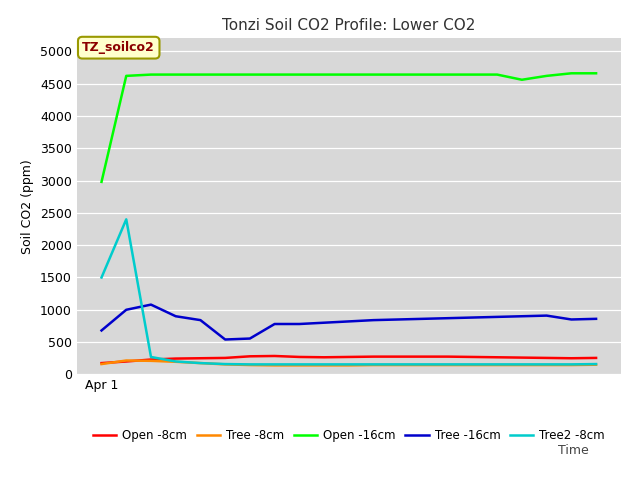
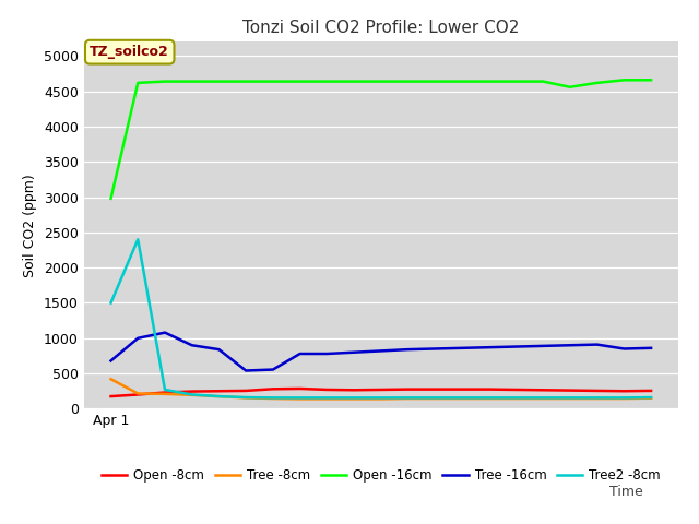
Tree -8cm/Apr 1: 160 -> 420
